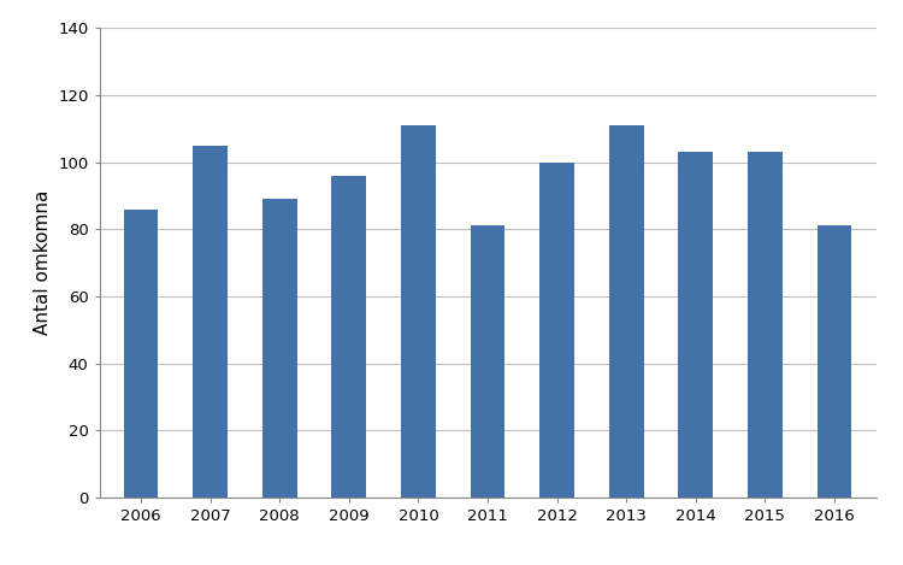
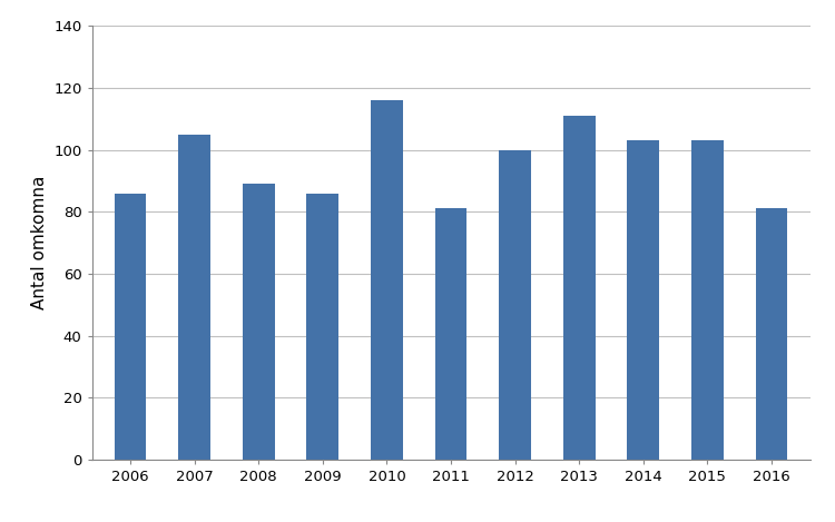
2009: 96 -> 86
2010: 111 -> 116
